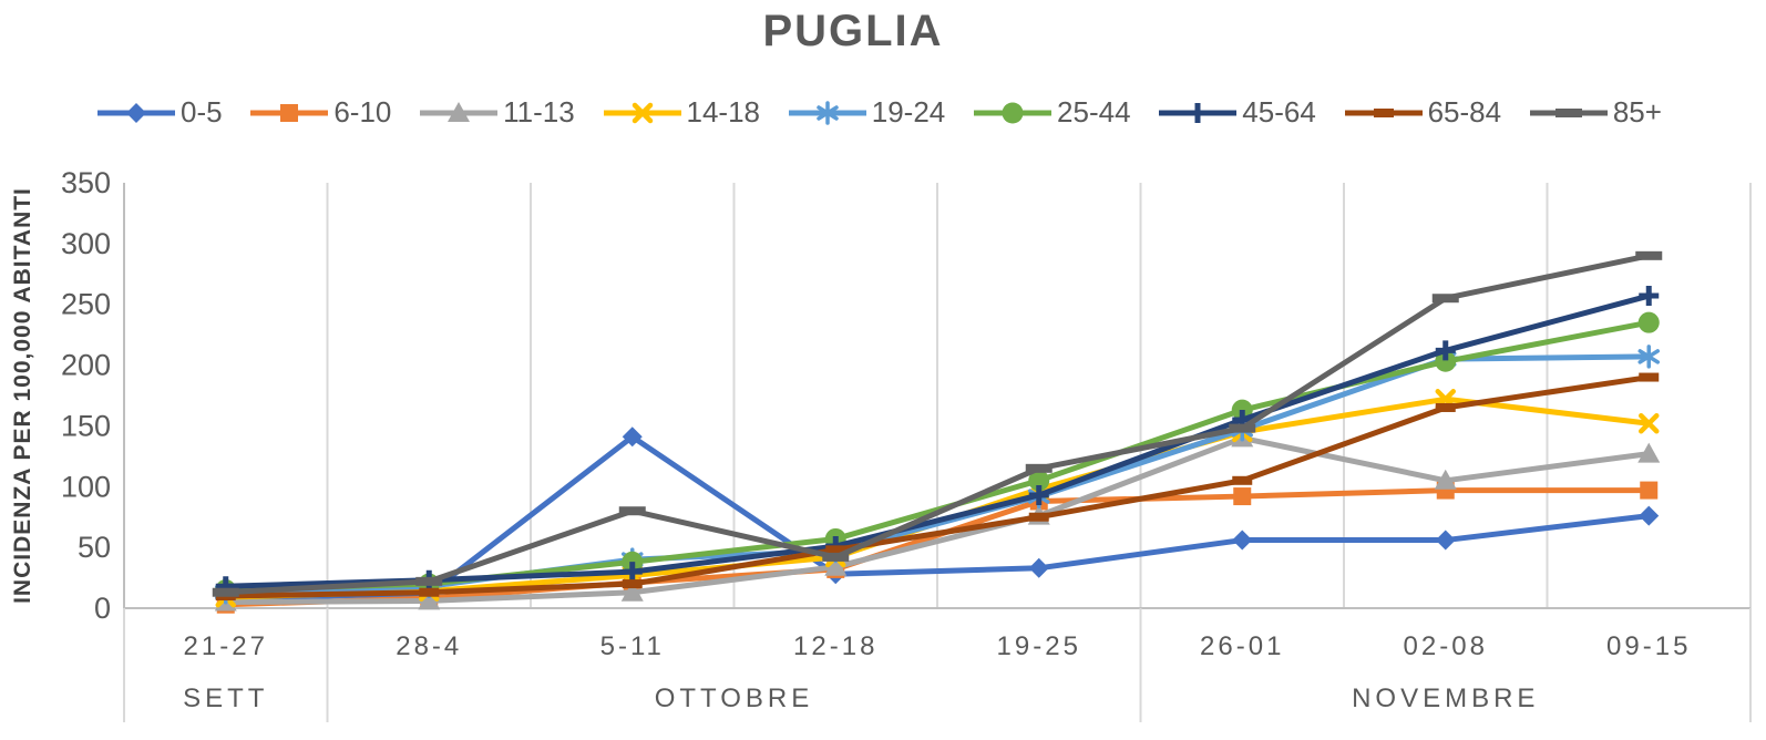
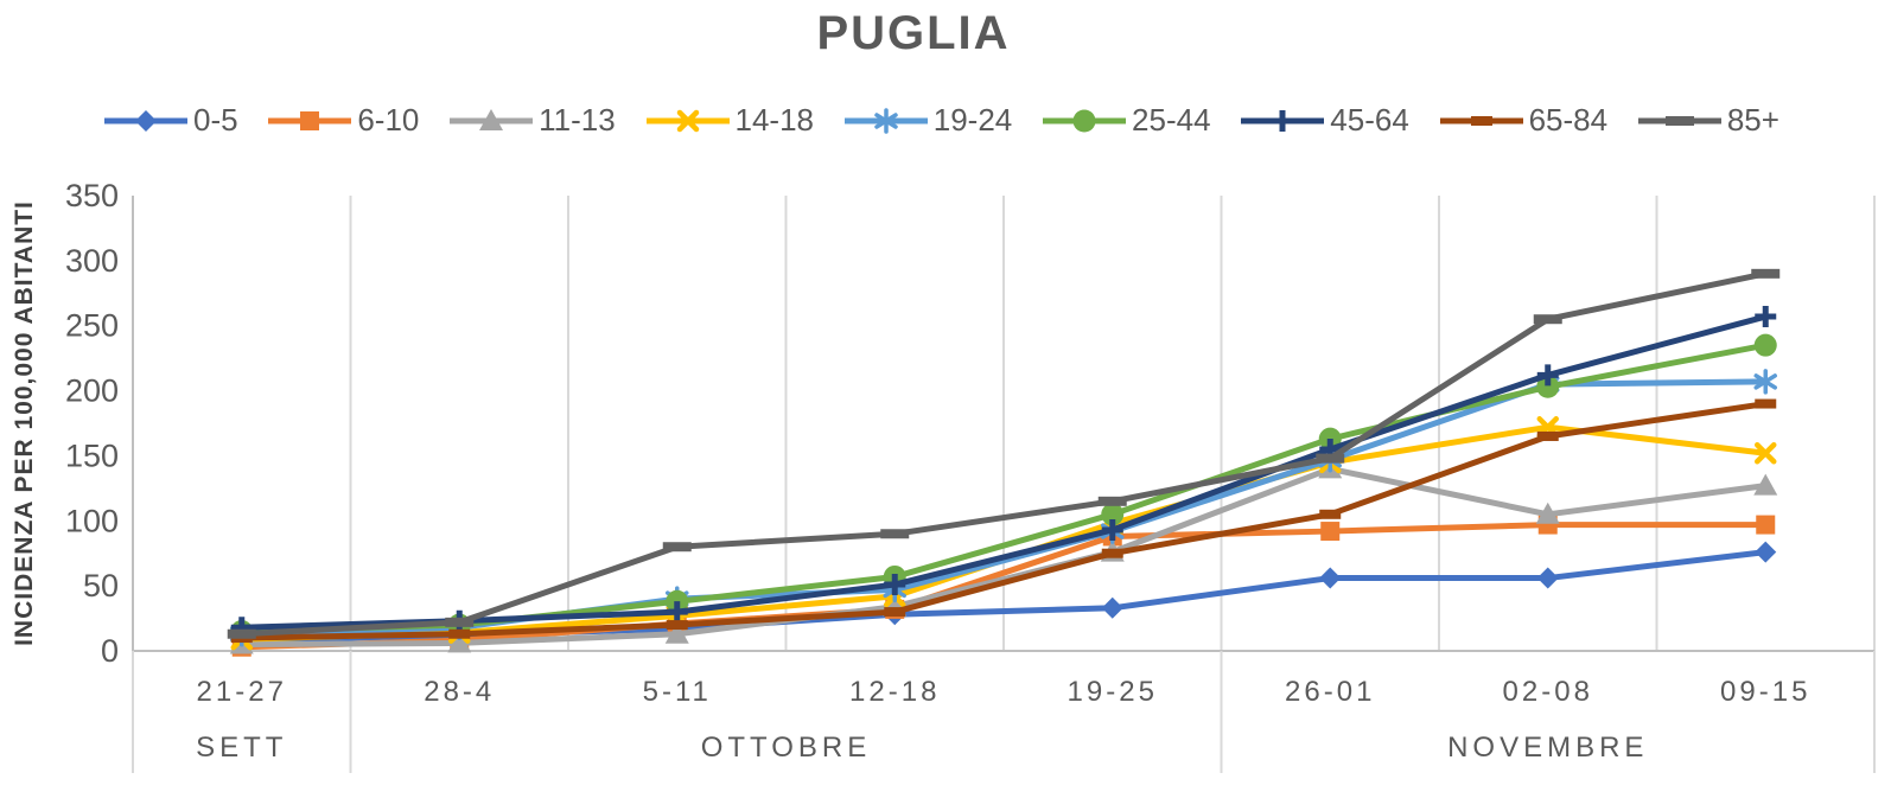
0-5/5-11: 141 -> 17
65-84/12-18: 48 -> 30
85+/12-18: 42 -> 90
